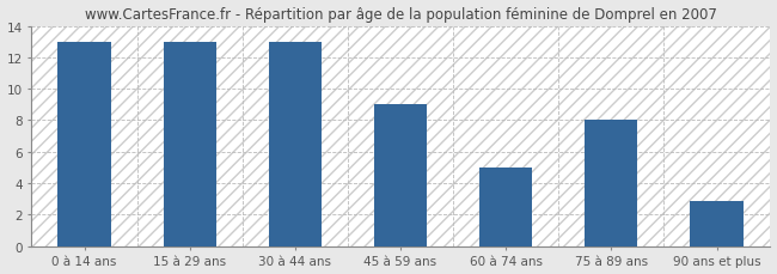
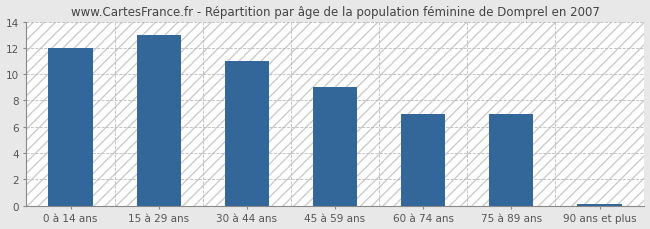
0 à 14 ans: 13.0 -> 12.0
30 à 44 ans: 13.0 -> 11.0
60 à 74 ans: 5.0 -> 7.0
75 à 89 ans: 8.0 -> 7.0
90 ans et plus: 2.9 -> 0.1
